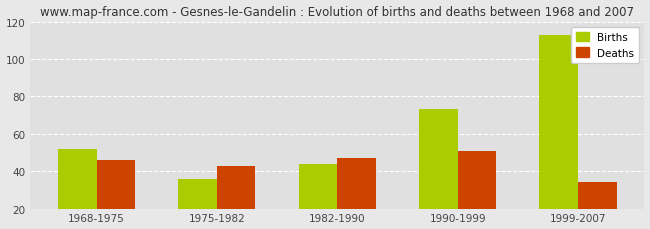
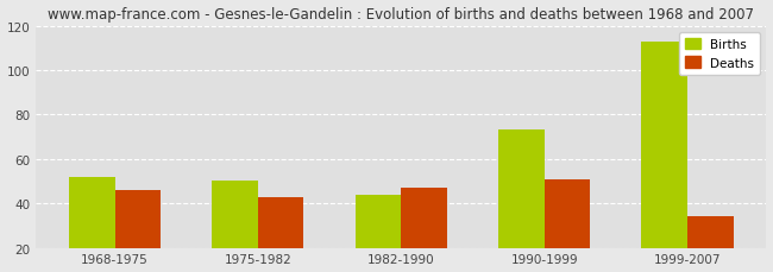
Births/1975-1982: 36 -> 50
